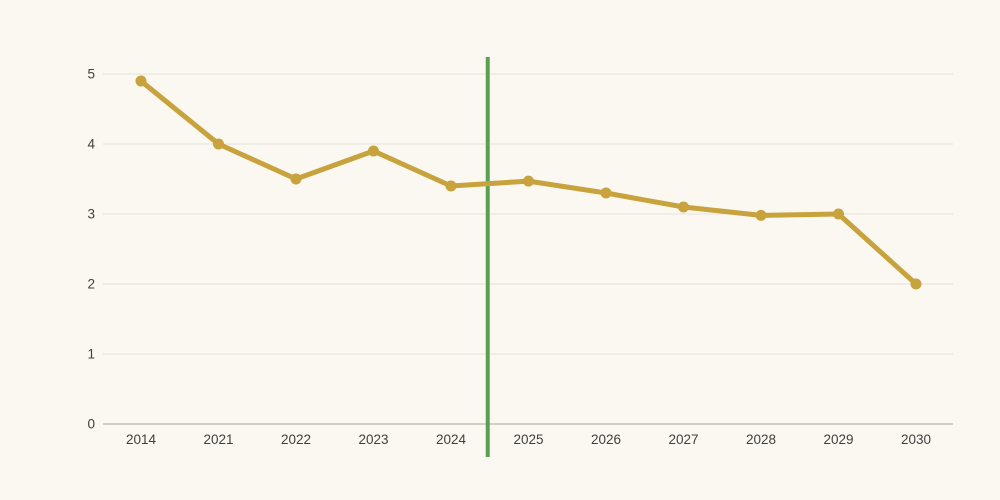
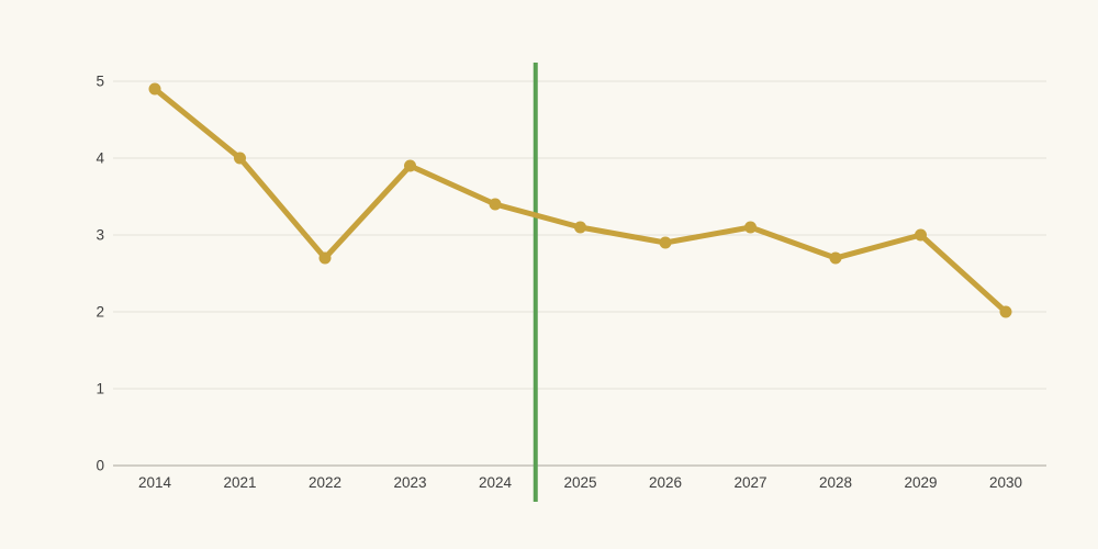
2022: 3.5 -> 2.7
2025: 3.5 -> 3.1
2026: 3.3 -> 2.9
2028: 3.0 -> 2.7
